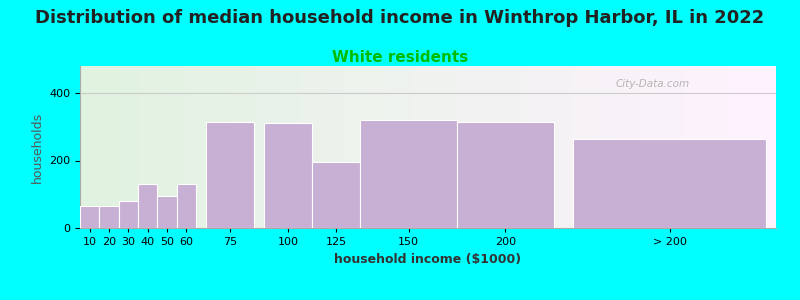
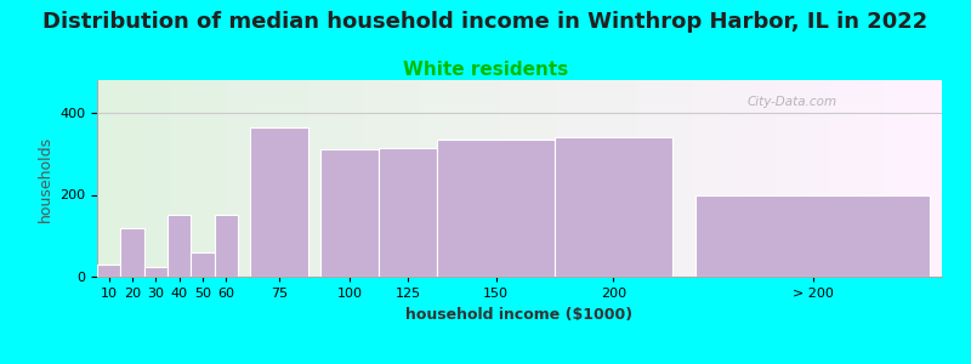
10: 65 -> 30
20: 65 -> 120
30: 80 -> 25
40: 130 -> 150
50: 95 -> 60
60: 130 -> 150
75: 315 -> 365
125: 195 -> 315
150: 320 -> 335
200: 315 -> 340
> 200: 265 -> 200
